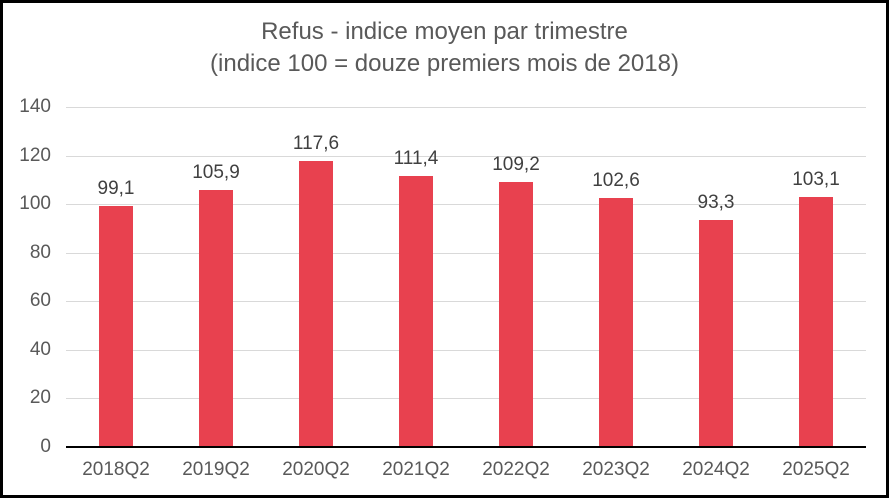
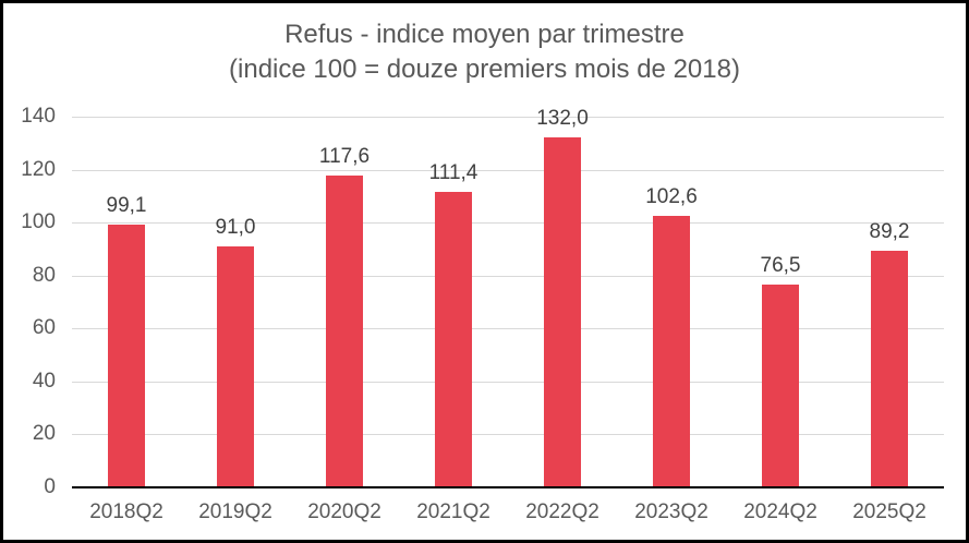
2019Q2: 105,9 -> 91,0
2022Q2: 109,2 -> 132,0
2024Q2: 93,3 -> 76,5
2025Q2: 103,1 -> 89,2
